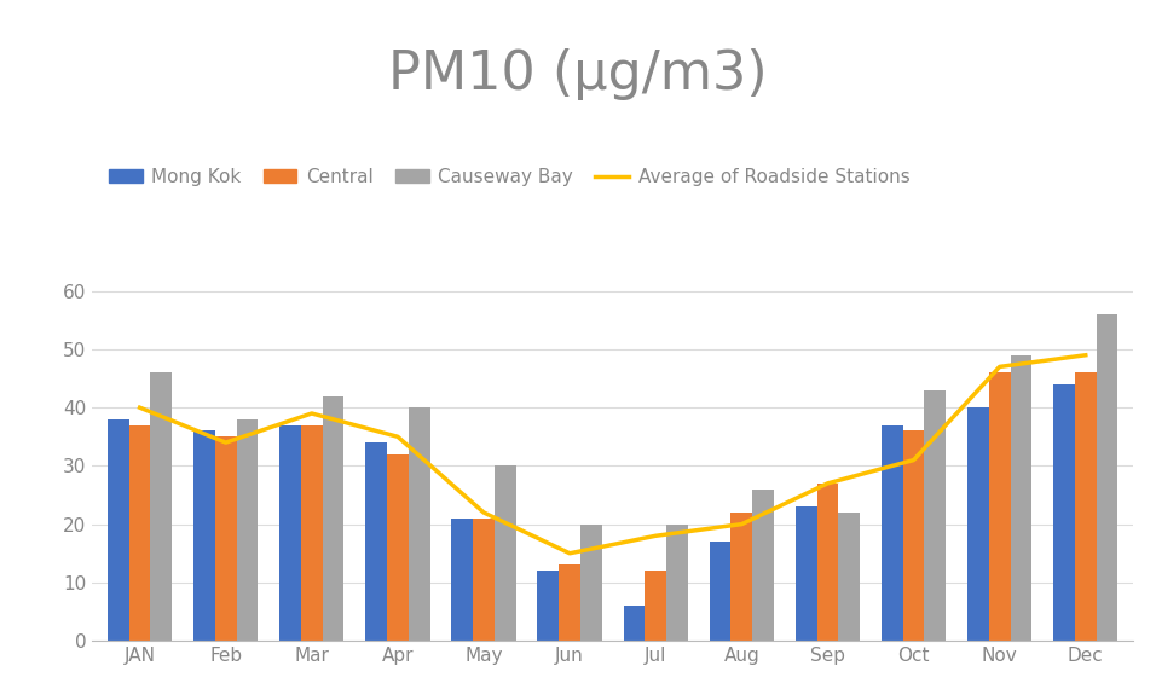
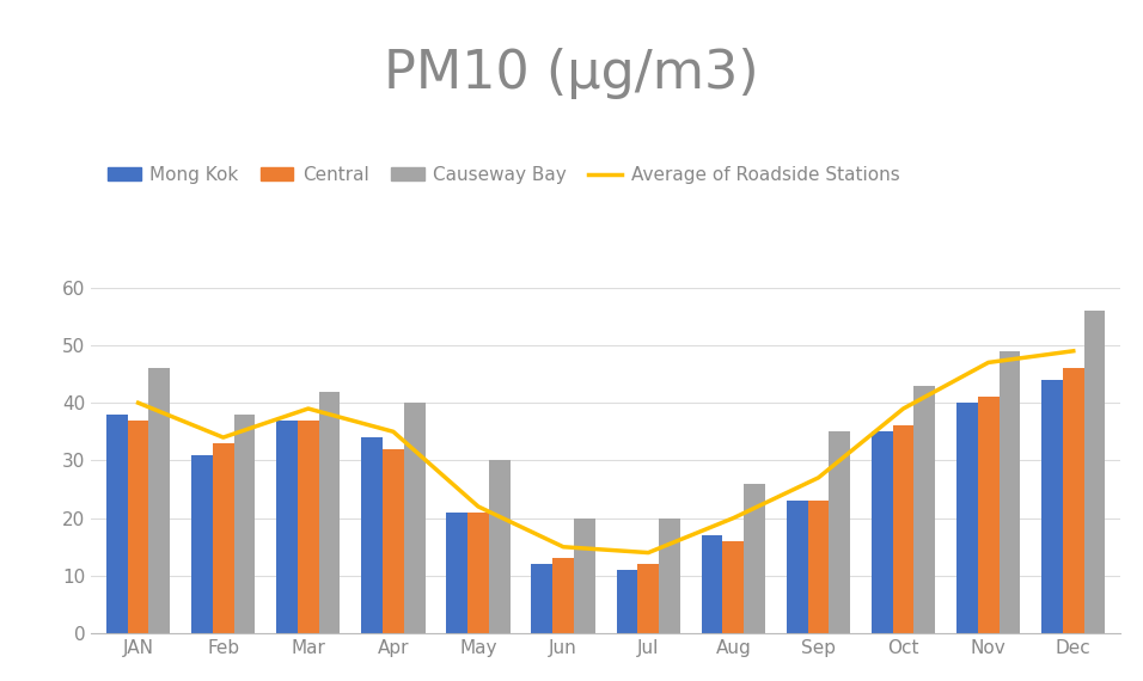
Mong Kok/Feb: 36 -> 31
Central/Feb: 35 -> 33
Mong Kok/Jul: 6 -> 11
Average of Roadside Stations/Jul: 18 -> 14
Central/Aug: 22 -> 16
Central/Sep: 27 -> 23
Causeway Bay/Sep: 22 -> 35
Mong Kok/Oct: 37 -> 35
Average of Roadside Stations/Oct: 31 -> 39
Central/Nov: 46 -> 41
